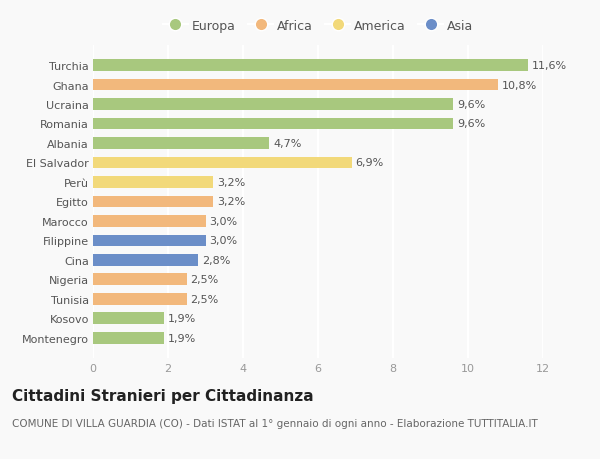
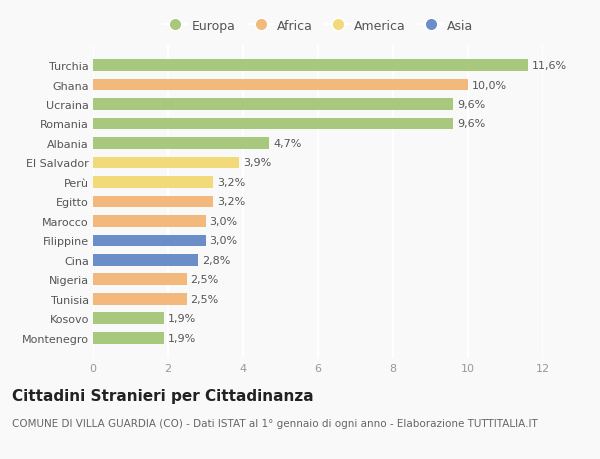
Ghana: 10,8% -> 10,0%
El Salvador: 6,9% -> 3,9%
